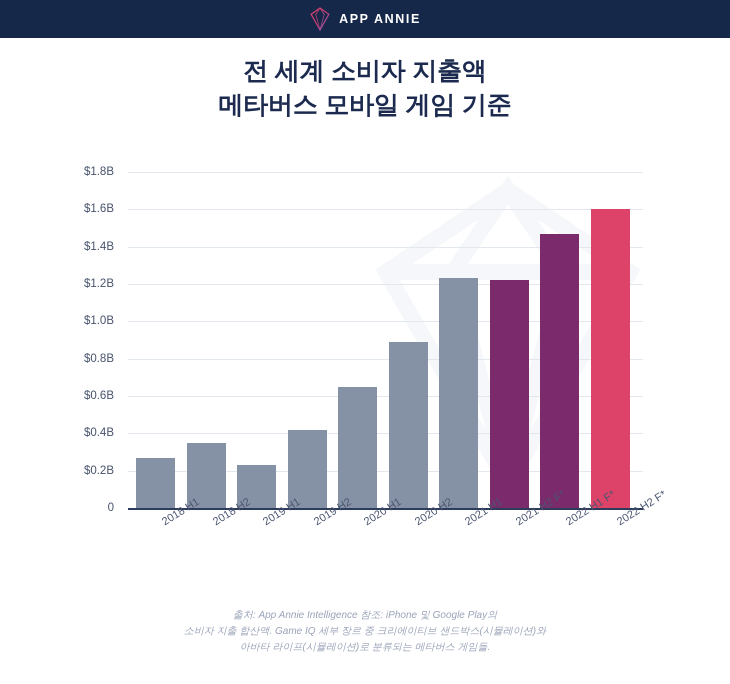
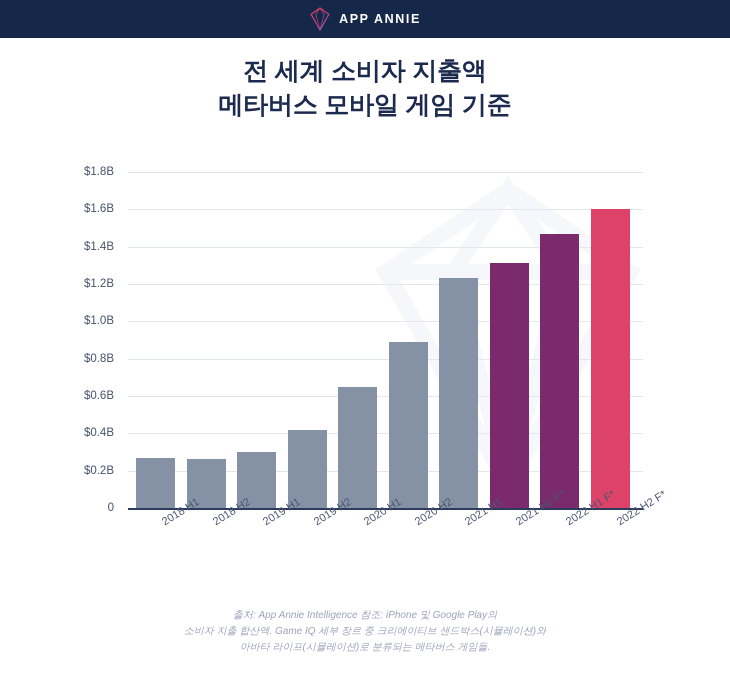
2018 H2: $0.35B -> $0.26B
2019 H1: $0.23B -> $0.30B
2021 H2 F*: $1.22B -> $1.31B
